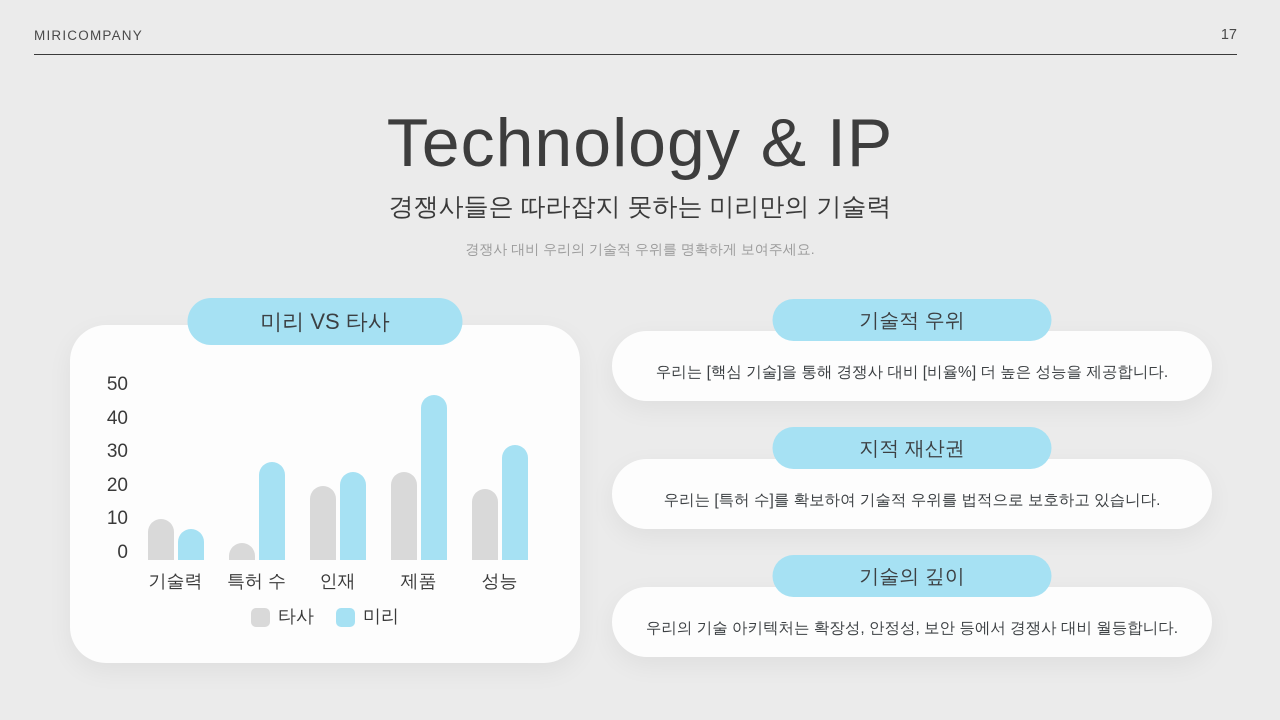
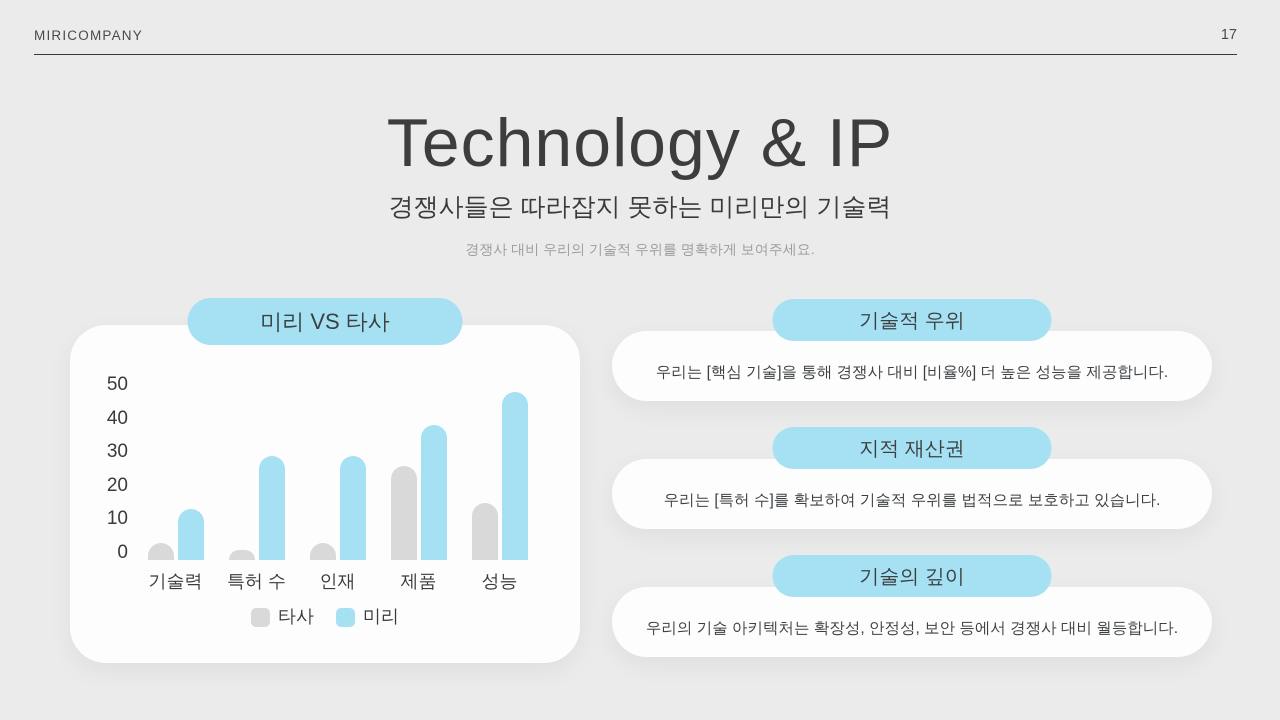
타사/기술력: 10 -> 3
미리/기술력: 7 -> 13
타사/특허 수: 3 -> 1
미리/특허 수: 27 -> 29
타사/인재: 20 -> 3
미리/인재: 24 -> 29
타사/제품: 24 -> 26
미리/제품: 47 -> 38
타사/성능: 19 -> 15
미리/성능: 32 -> 48
